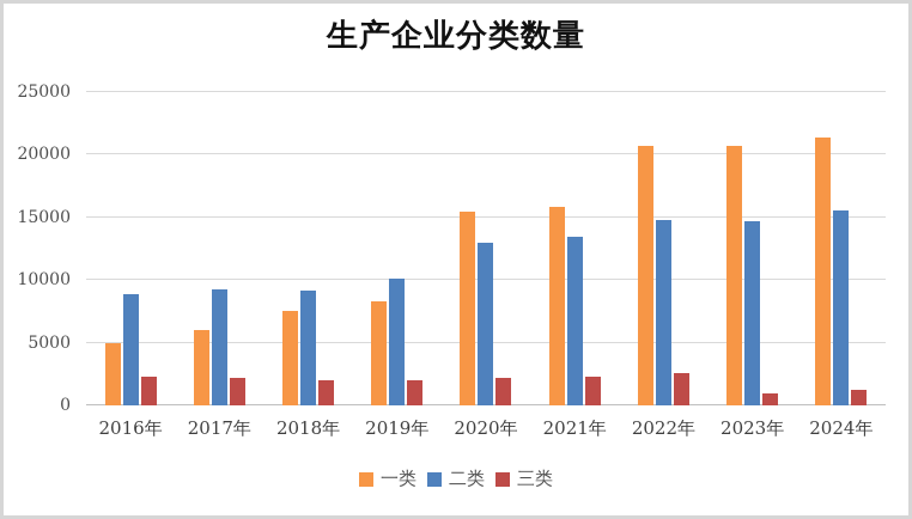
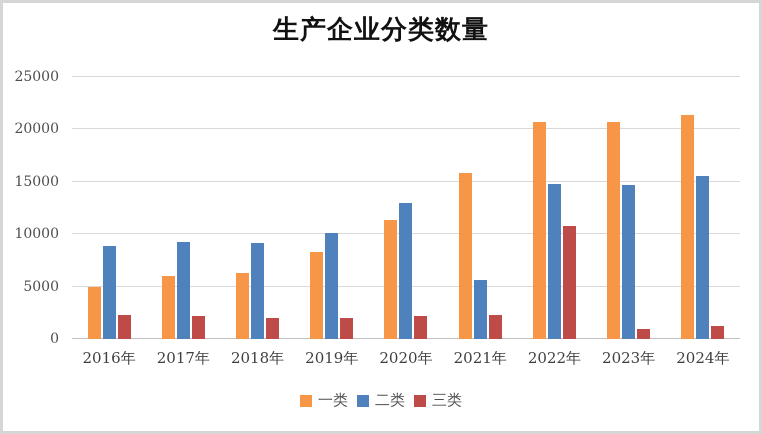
一类/2018年: 7500 -> 6300
一类/2020年: 15500 -> 11400
二类/2021年: 13500 -> 5600
三类/2022年: 2600 -> 10800
